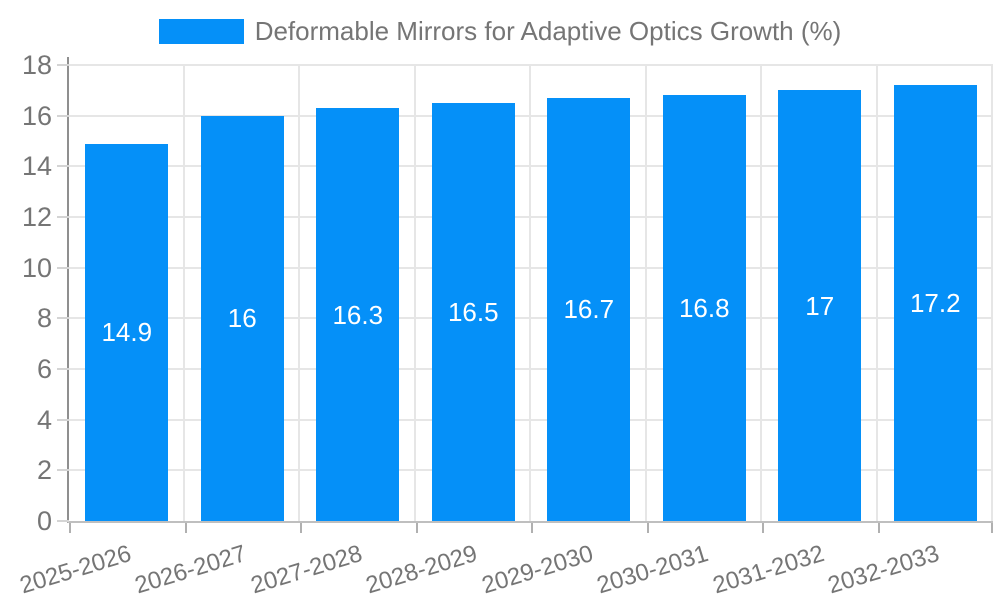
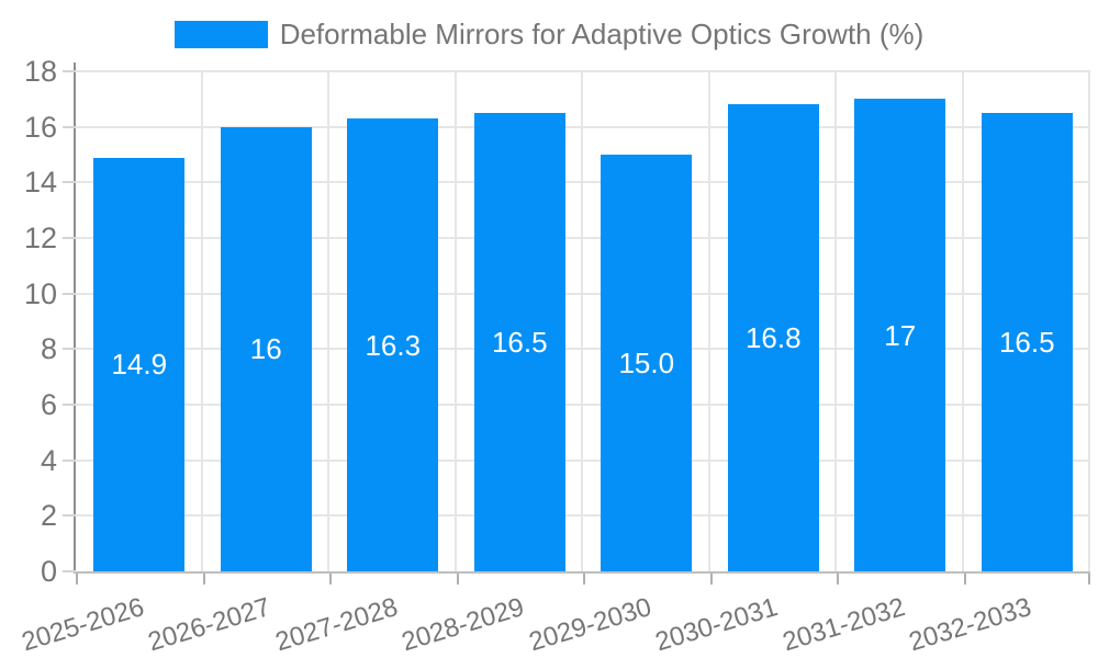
2029-2030: 16.7 -> 15.0
2032-2033: 17.2 -> 16.5
